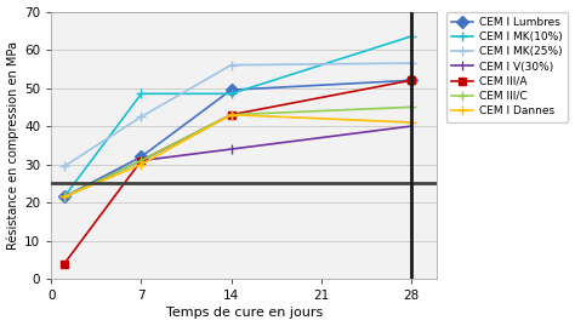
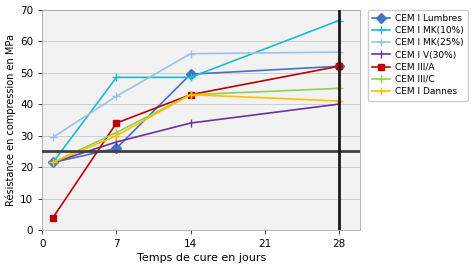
CEM I Lumbres/7: 32.0 -> 26.0
CEM I V(30%)/7: 31.0 -> 28.0
CEM III/A/7: 31 -> 34
CEM I MK(10%)/28: 63.5 -> 66.5
